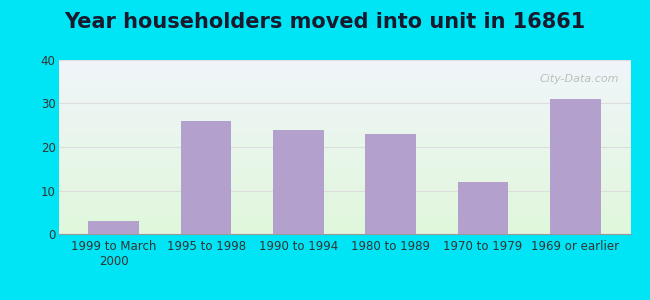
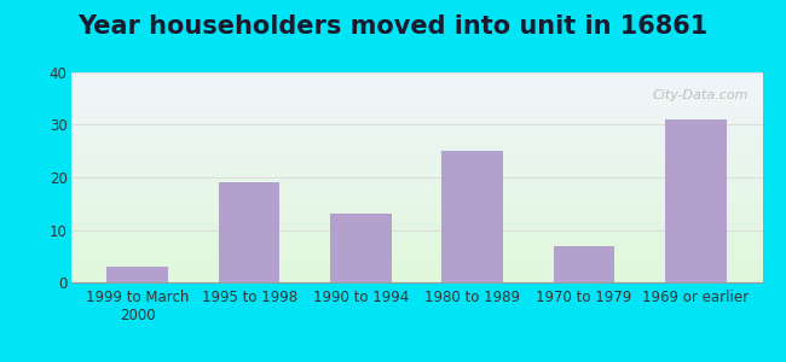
1995 to 1998: 26 -> 19
1990 to 1994: 24 -> 13
1980 to 1989: 23 -> 25
1970 to 1979: 12 -> 7
